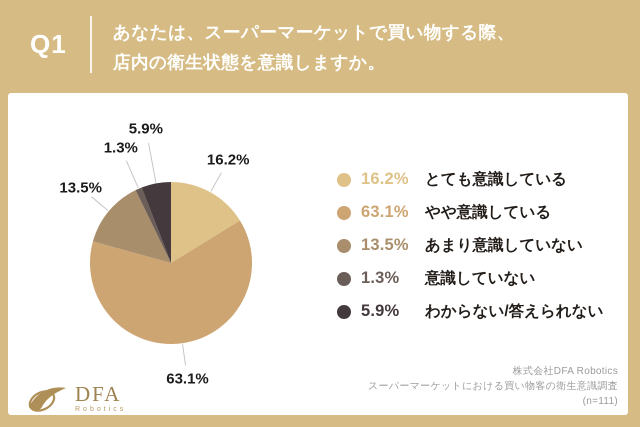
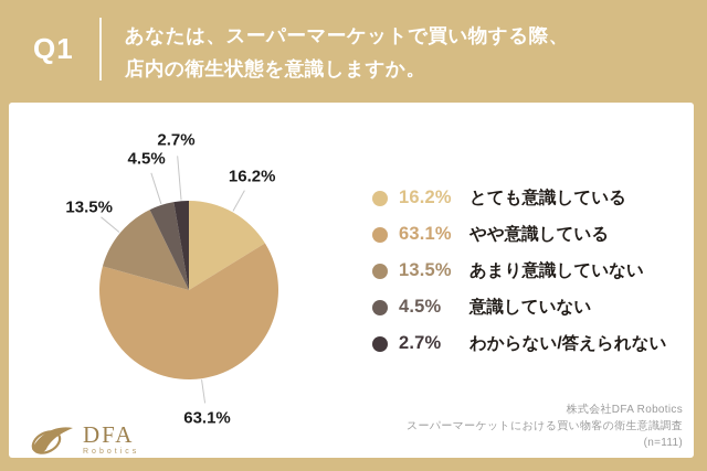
意識していない: 1.3% -> 4.5%
わからない/答えられない: 5.9% -> 2.7%
